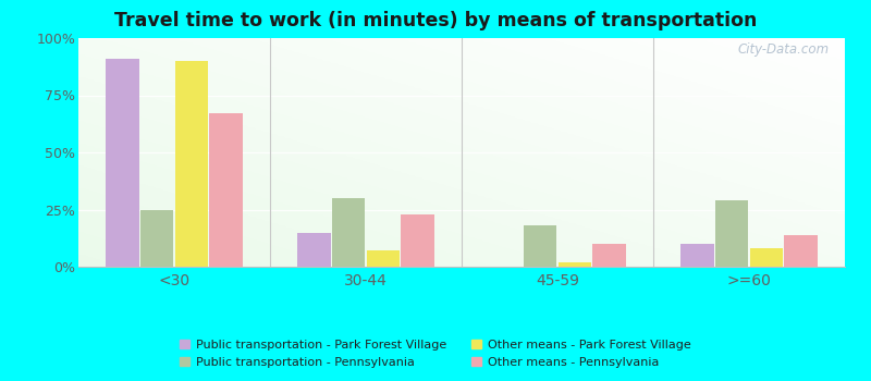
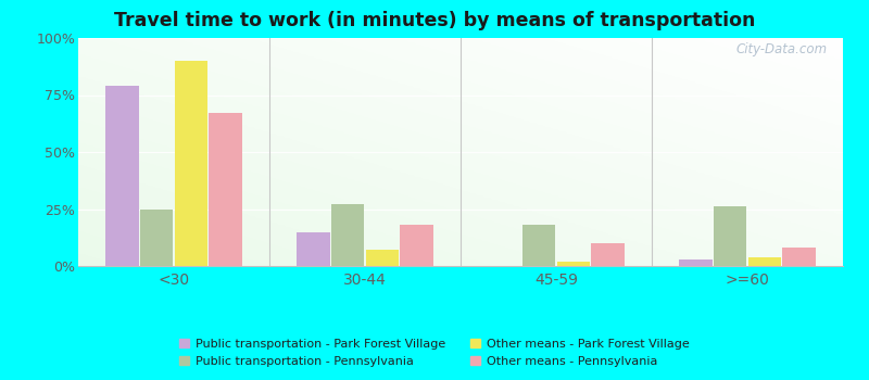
Public transportation - Park Forest Village/<30: 91% -> 79%
Public transportation - Pennsylvania/30-44: 30% -> 27%
Other means - Pennsylvania/30-44: 23% -> 18%
Public transportation - Park Forest Village/>=60: 10% -> 3%
Public transportation - Pennsylvania/>=60: 29% -> 26%
Other means - Park Forest Village/>=60: 8% -> 4%
Other means - Pennsylvania/>=60: 14% -> 8%
